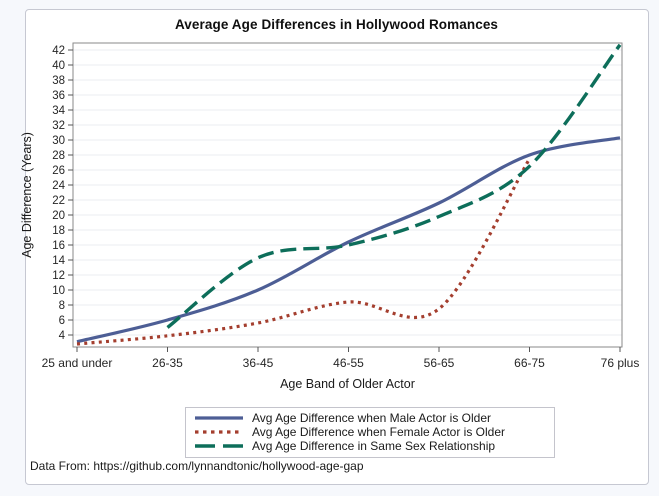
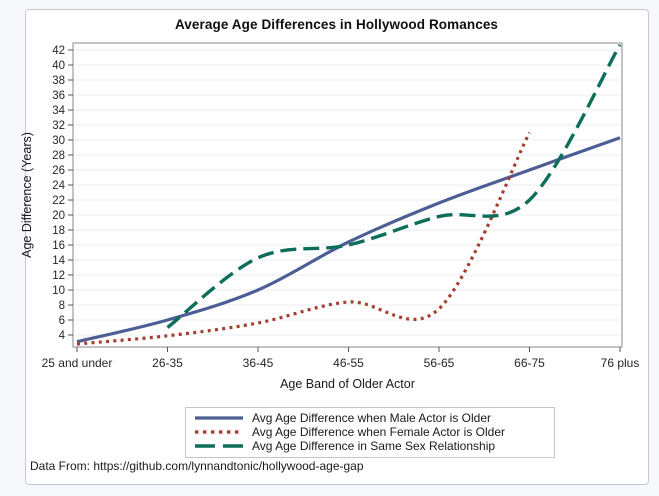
Avg Age Difference when Male Actor is Older/66-75: 28 -> 26
Avg Age Difference when Female Actor is Older/66-75: 28 -> 31
Avg Age Difference in Same Sex Relationship/66-75: 26 -> 22
